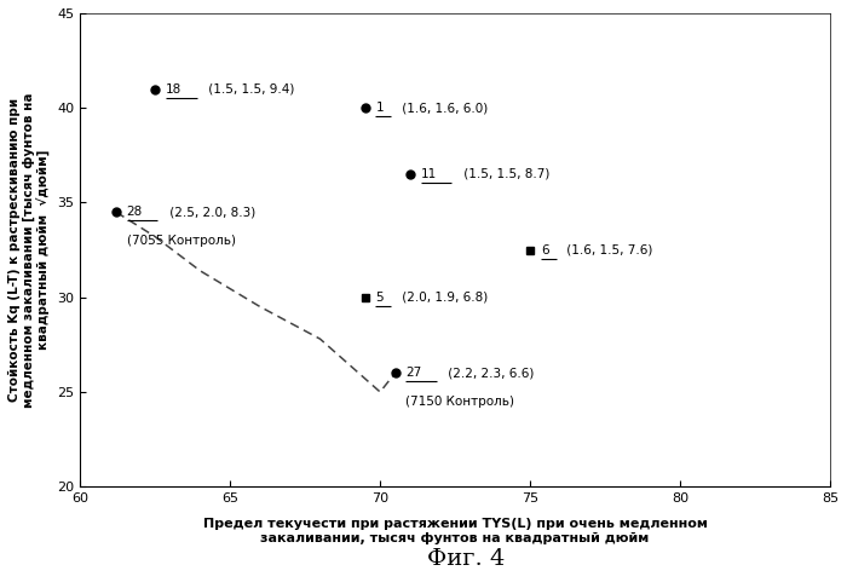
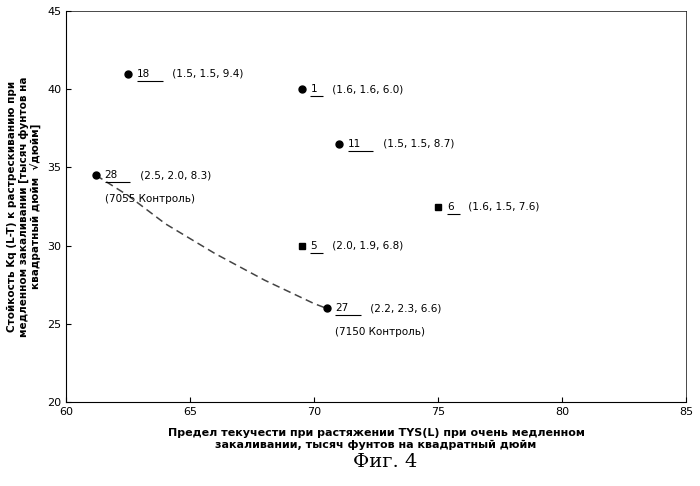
70: 25.0 -> 26.3
